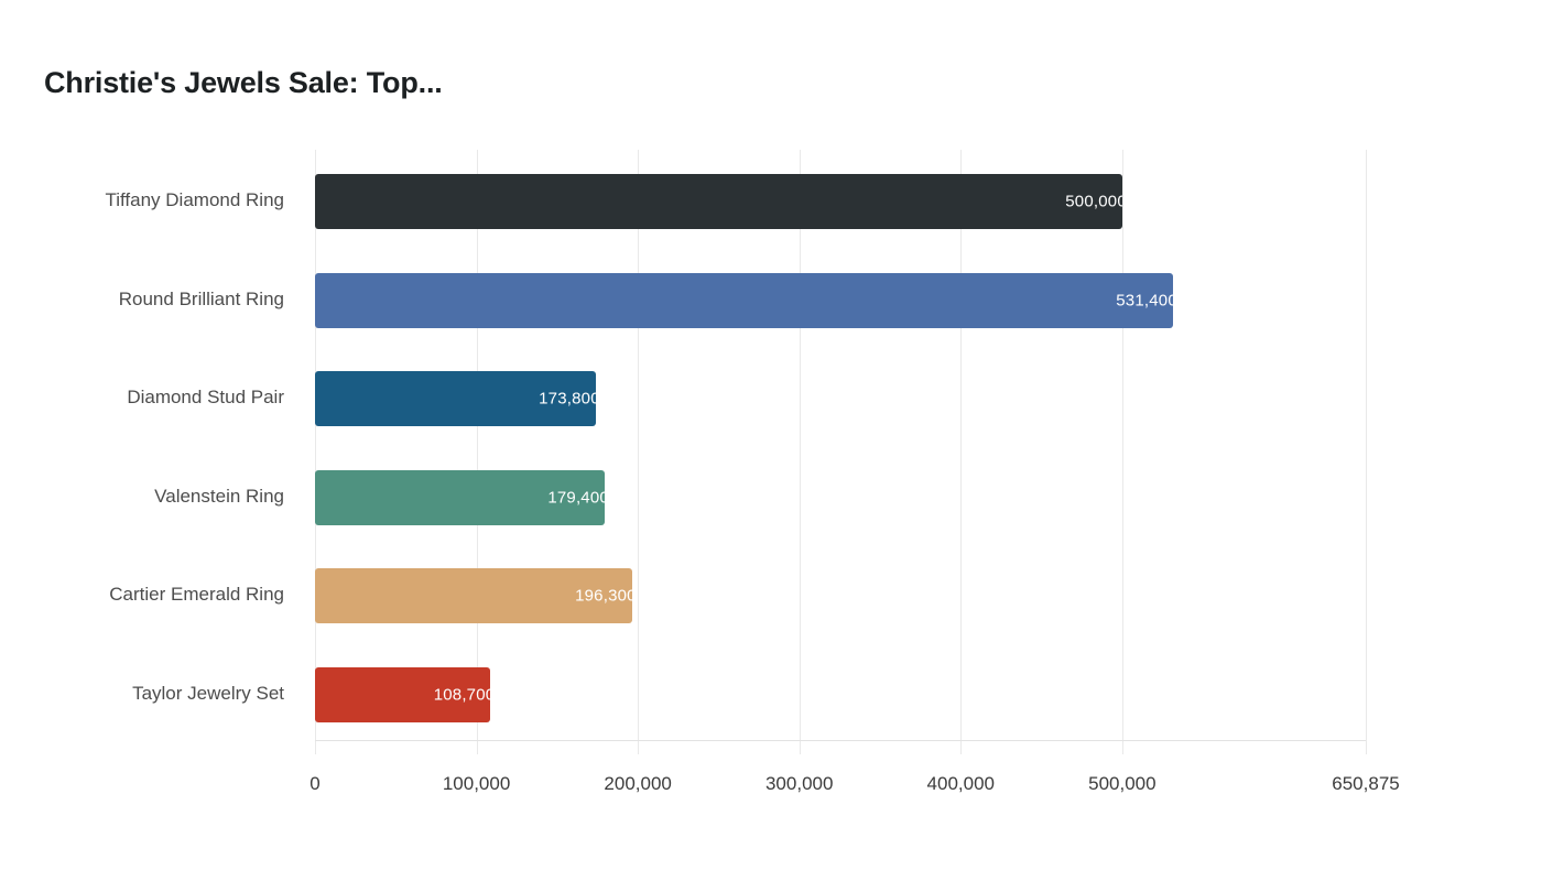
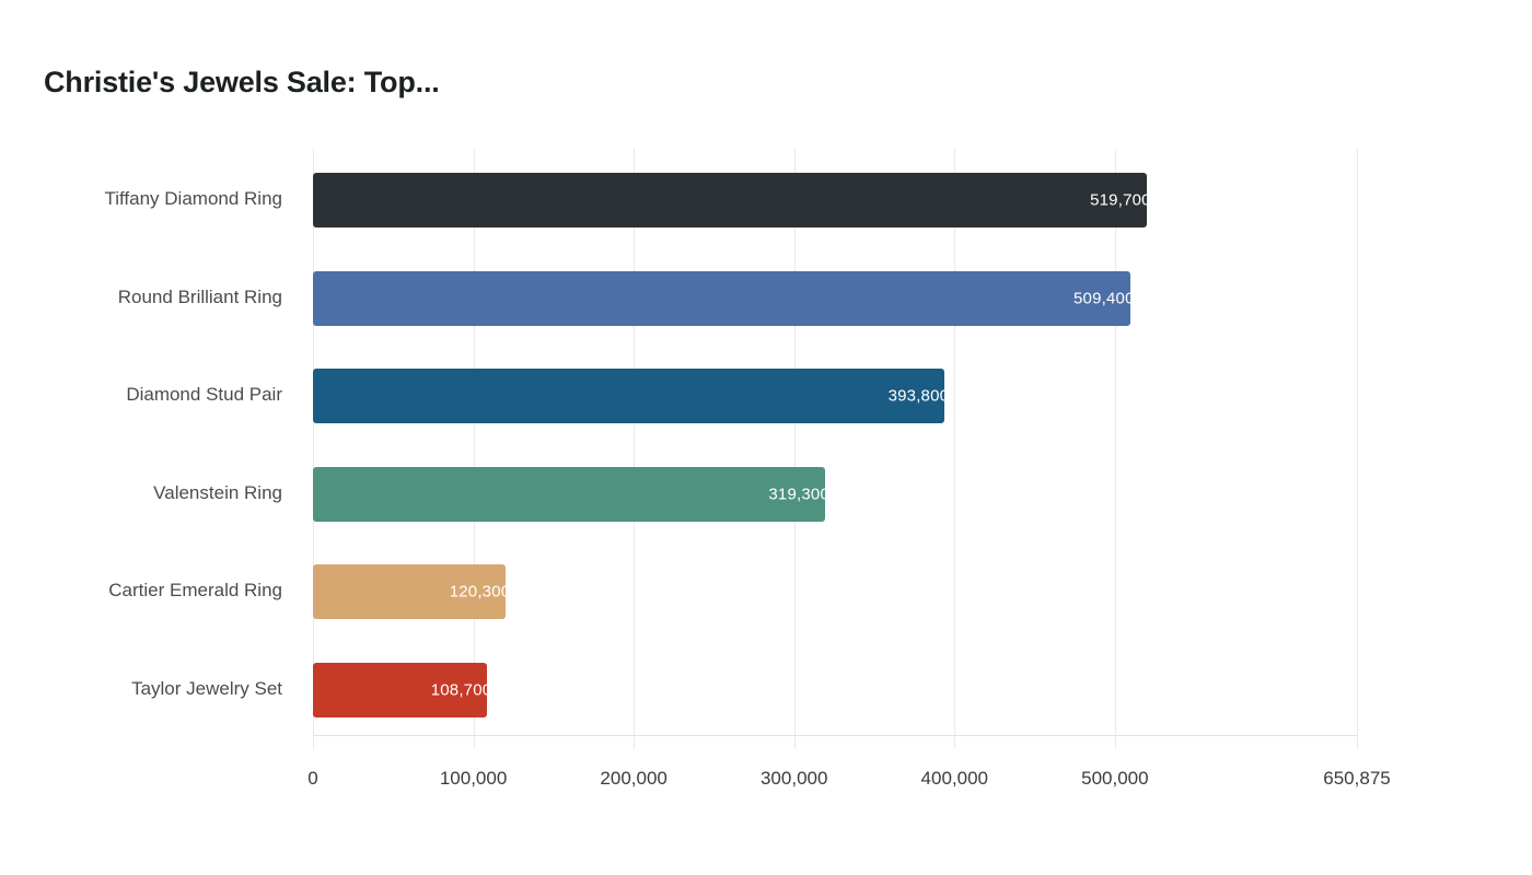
Tiffany Diamond Ring: 500,000 -> 519,700
Round Brilliant Ring: 531,400 -> 509,400
Diamond Stud Pair: 173,800 -> 393,800
Valenstein Ring: 179,400 -> 319,300
Cartier Emerald Ring: 196,300 -> 120,300
